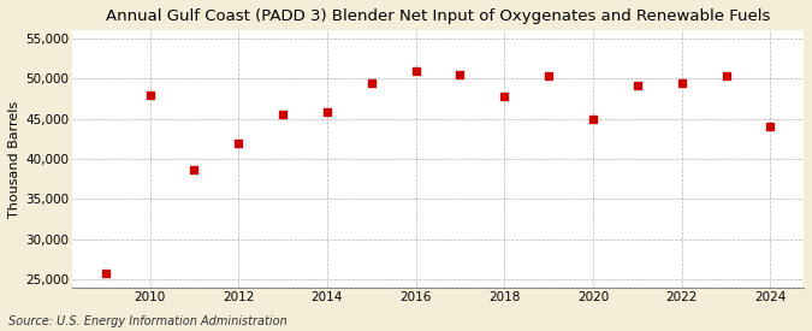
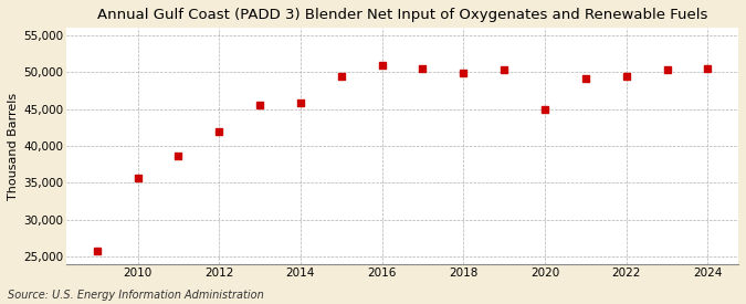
2010: 48,000 -> 35,700
2018: 47,800 -> 49,900
2024: 44,000 -> 50,500
